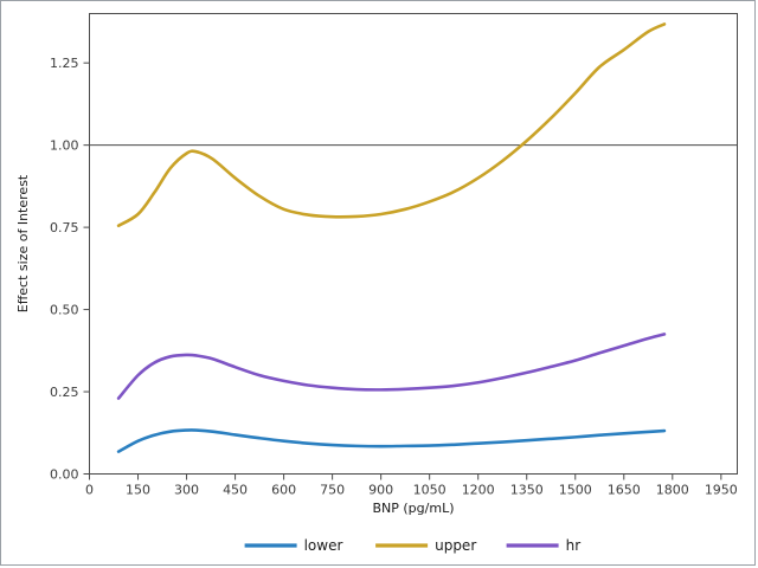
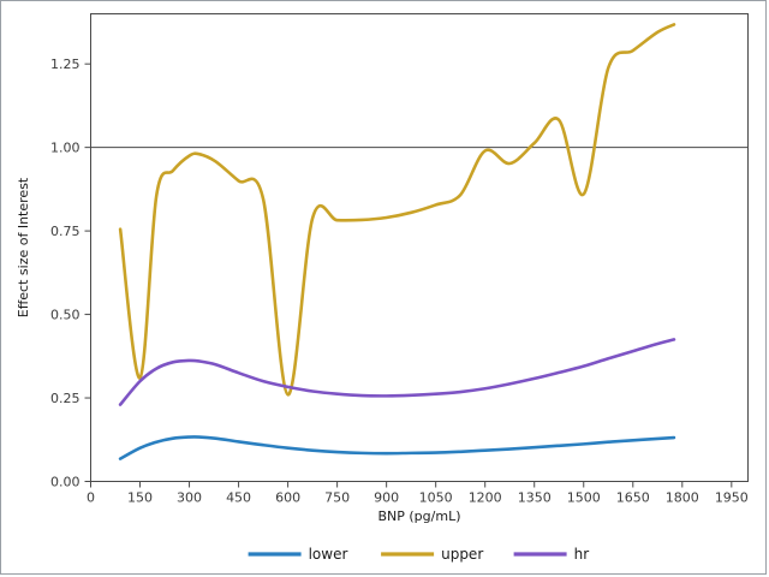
upper/150: 0.79 -> 0.31
upper/600: 0.81 -> 0.26
upper/1200: 0.90 -> 0.99
upper/1500: 1.16 -> 0.86
